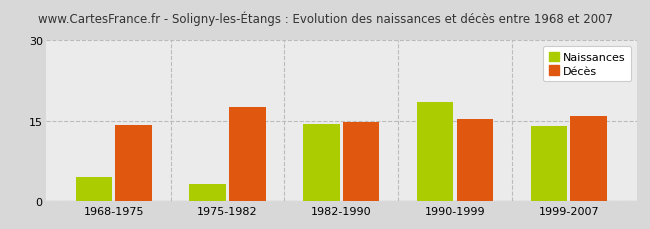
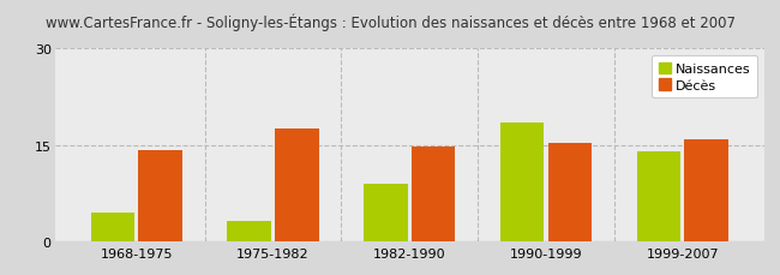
Naissances/1982-1990: 14.4 -> 9.0
